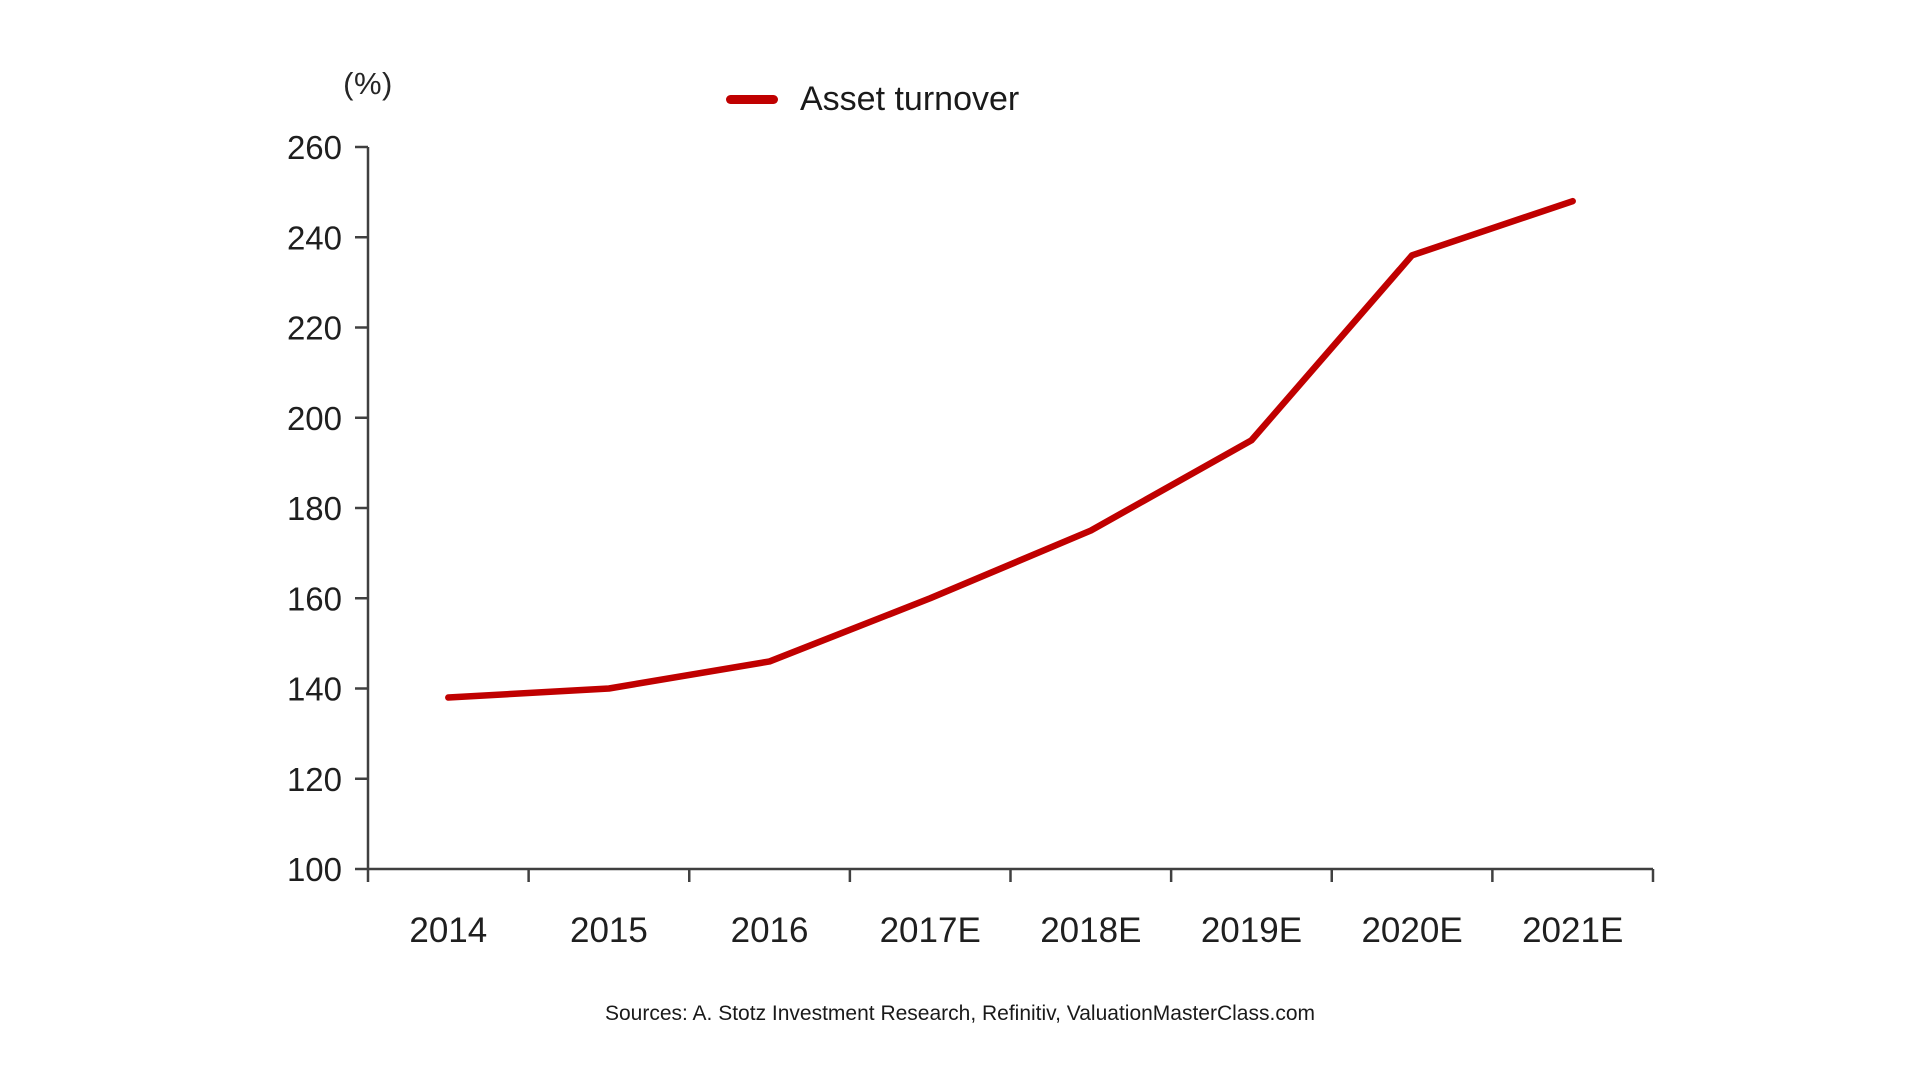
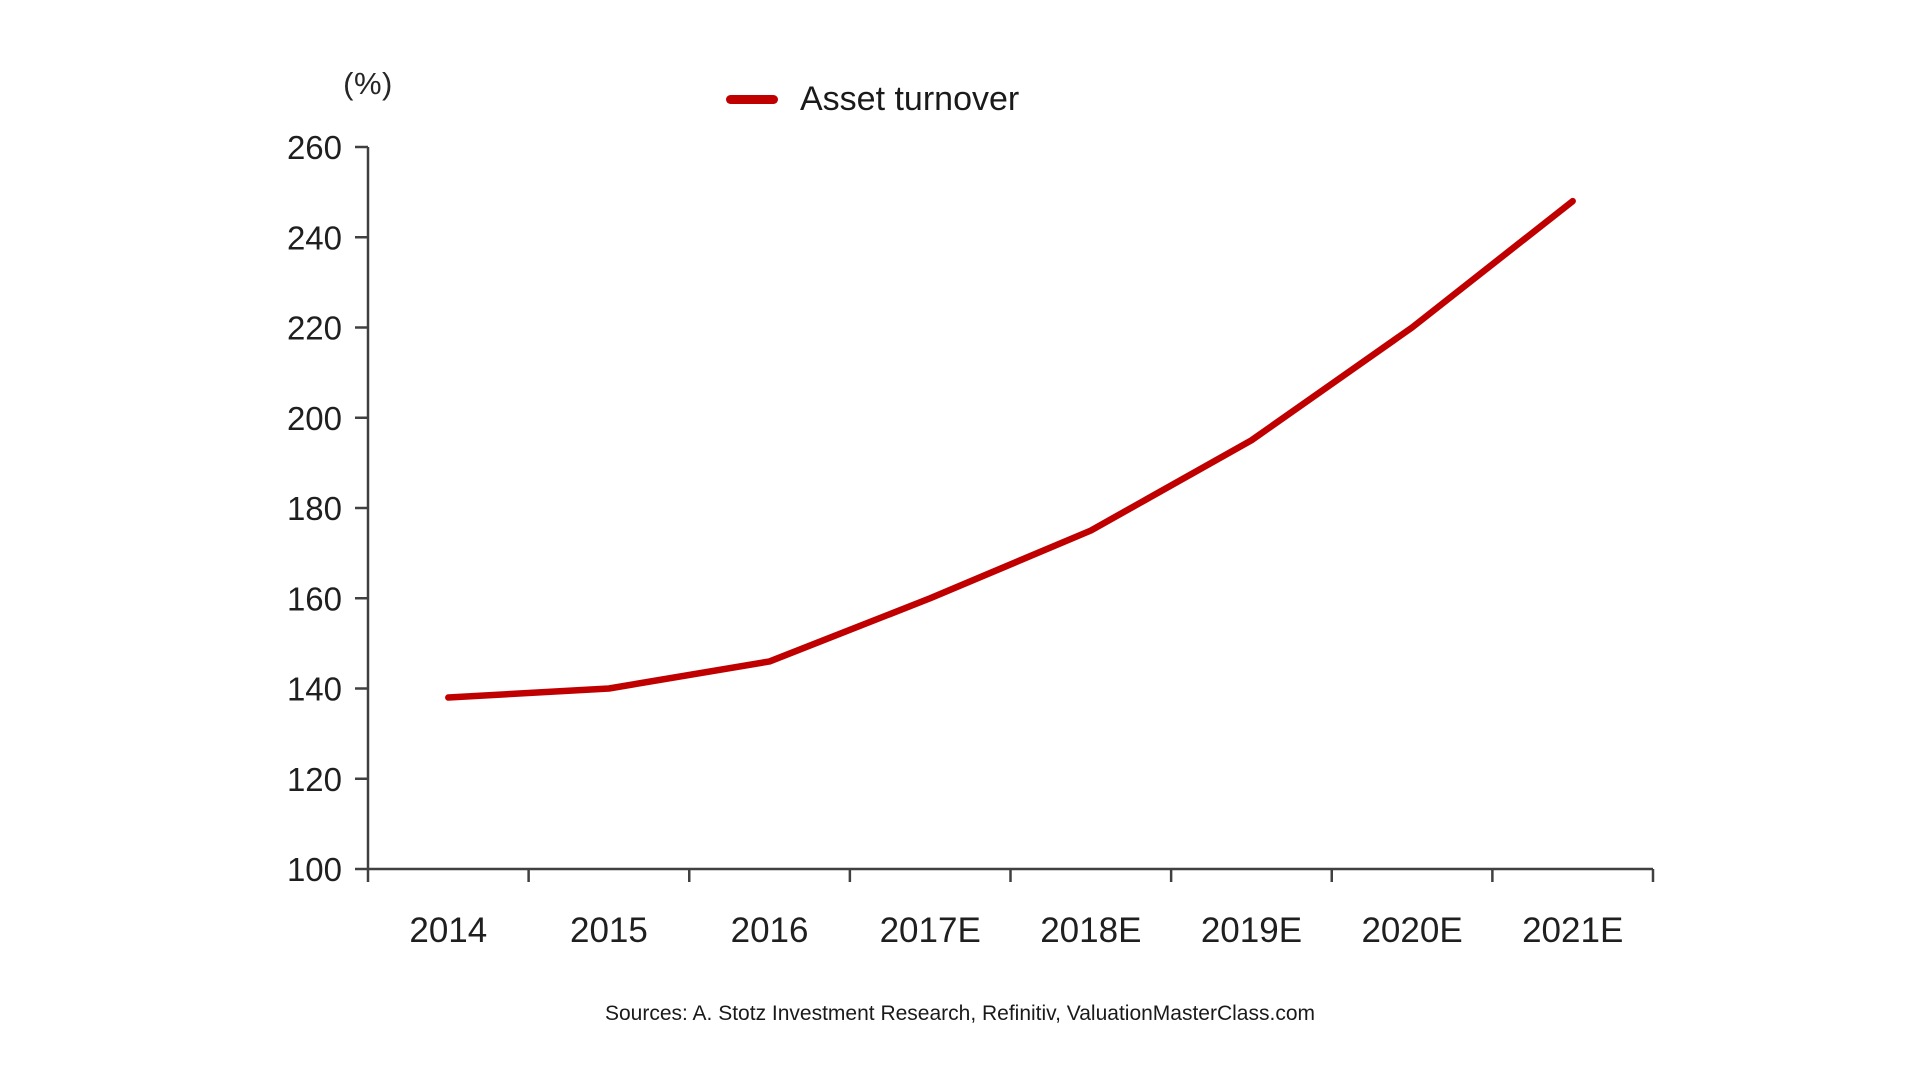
2020E: 236 -> 220
